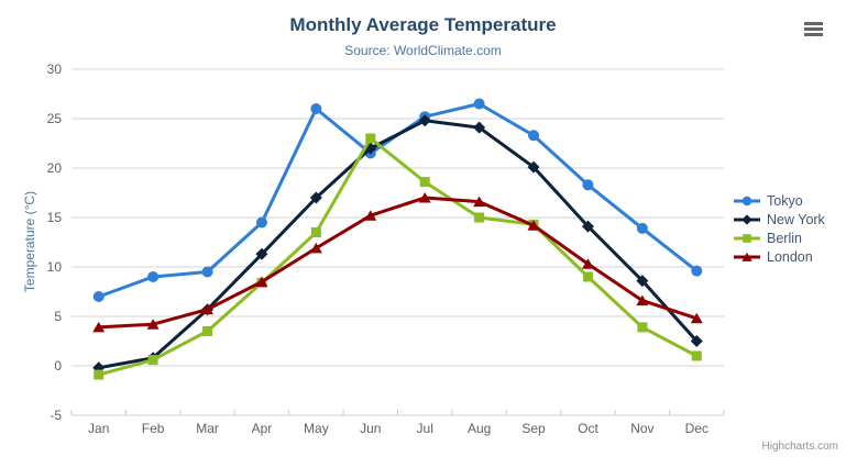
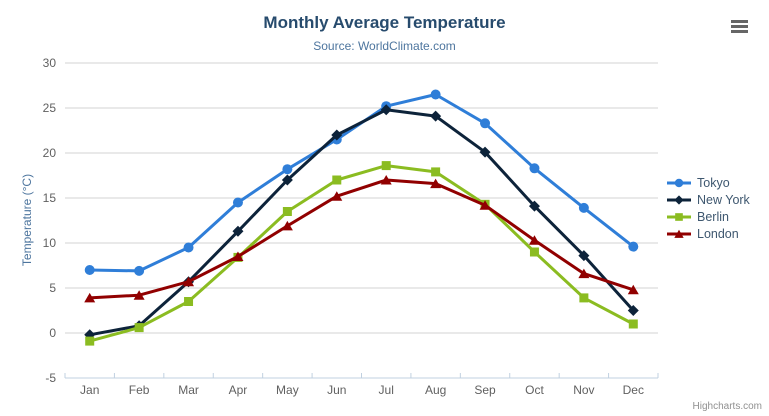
Tokyo/Feb: 9 -> 7
Tokyo/May: 26 -> 18
Berlin/Jun: 23 -> 17
Berlin/Aug: 15 -> 18
